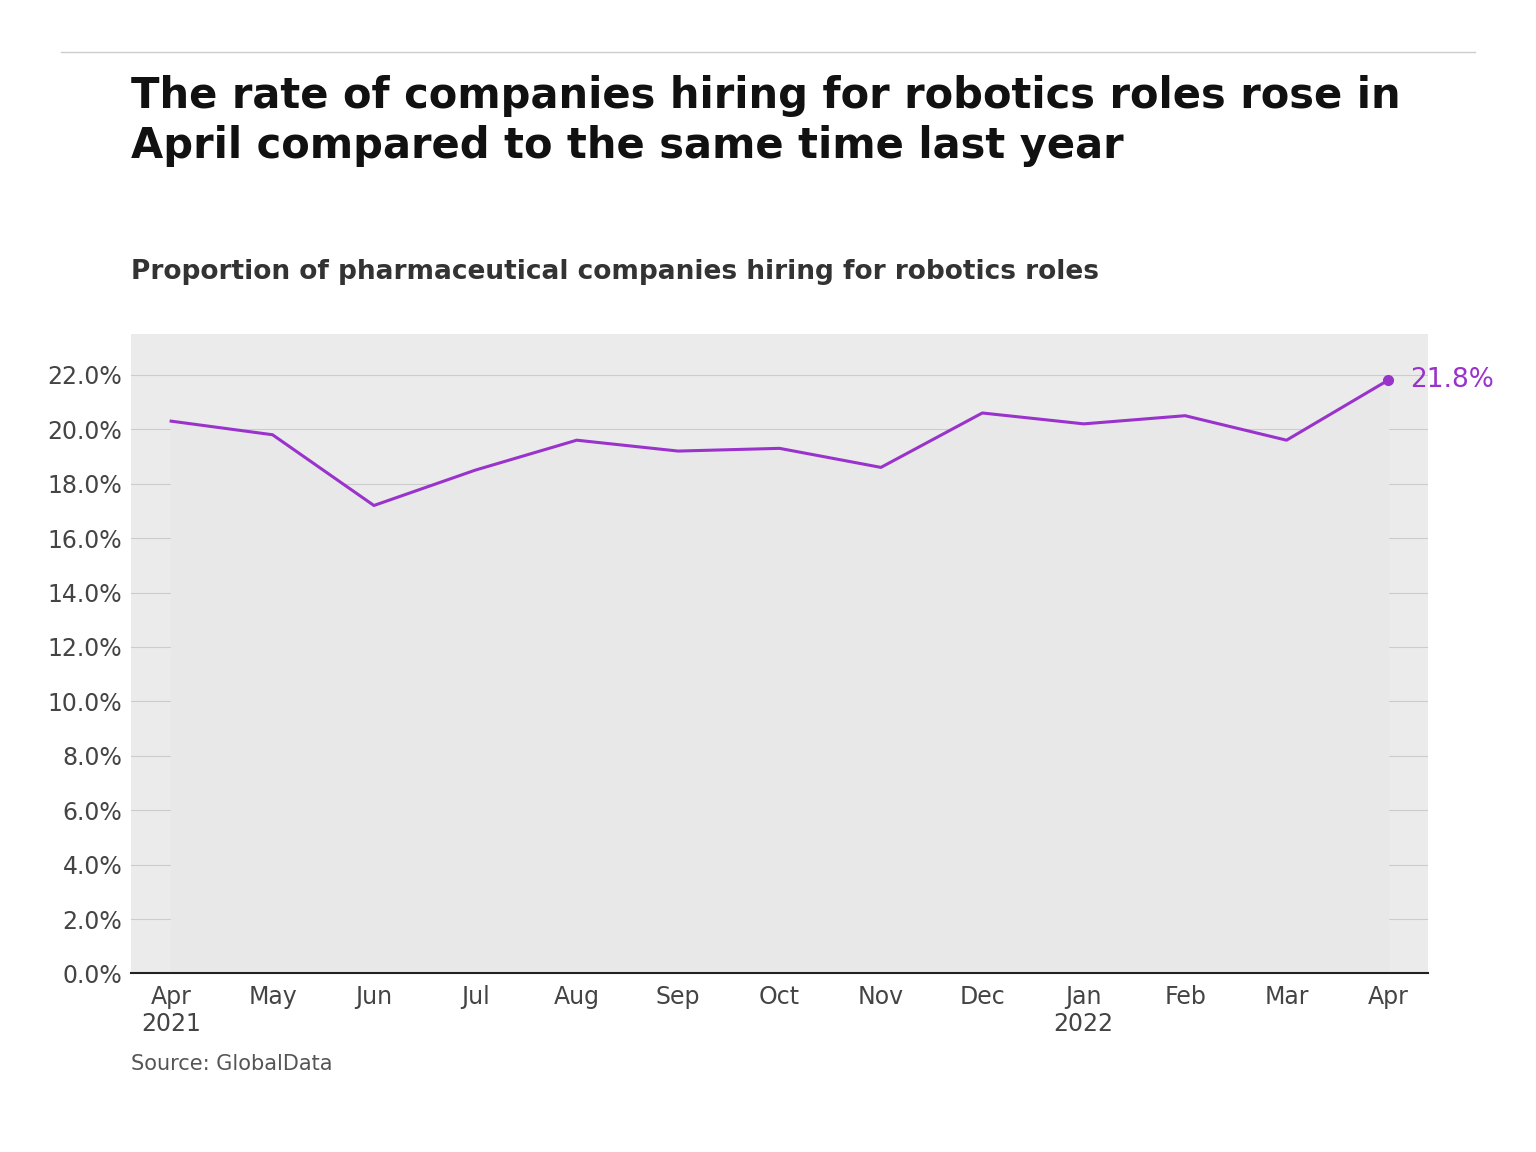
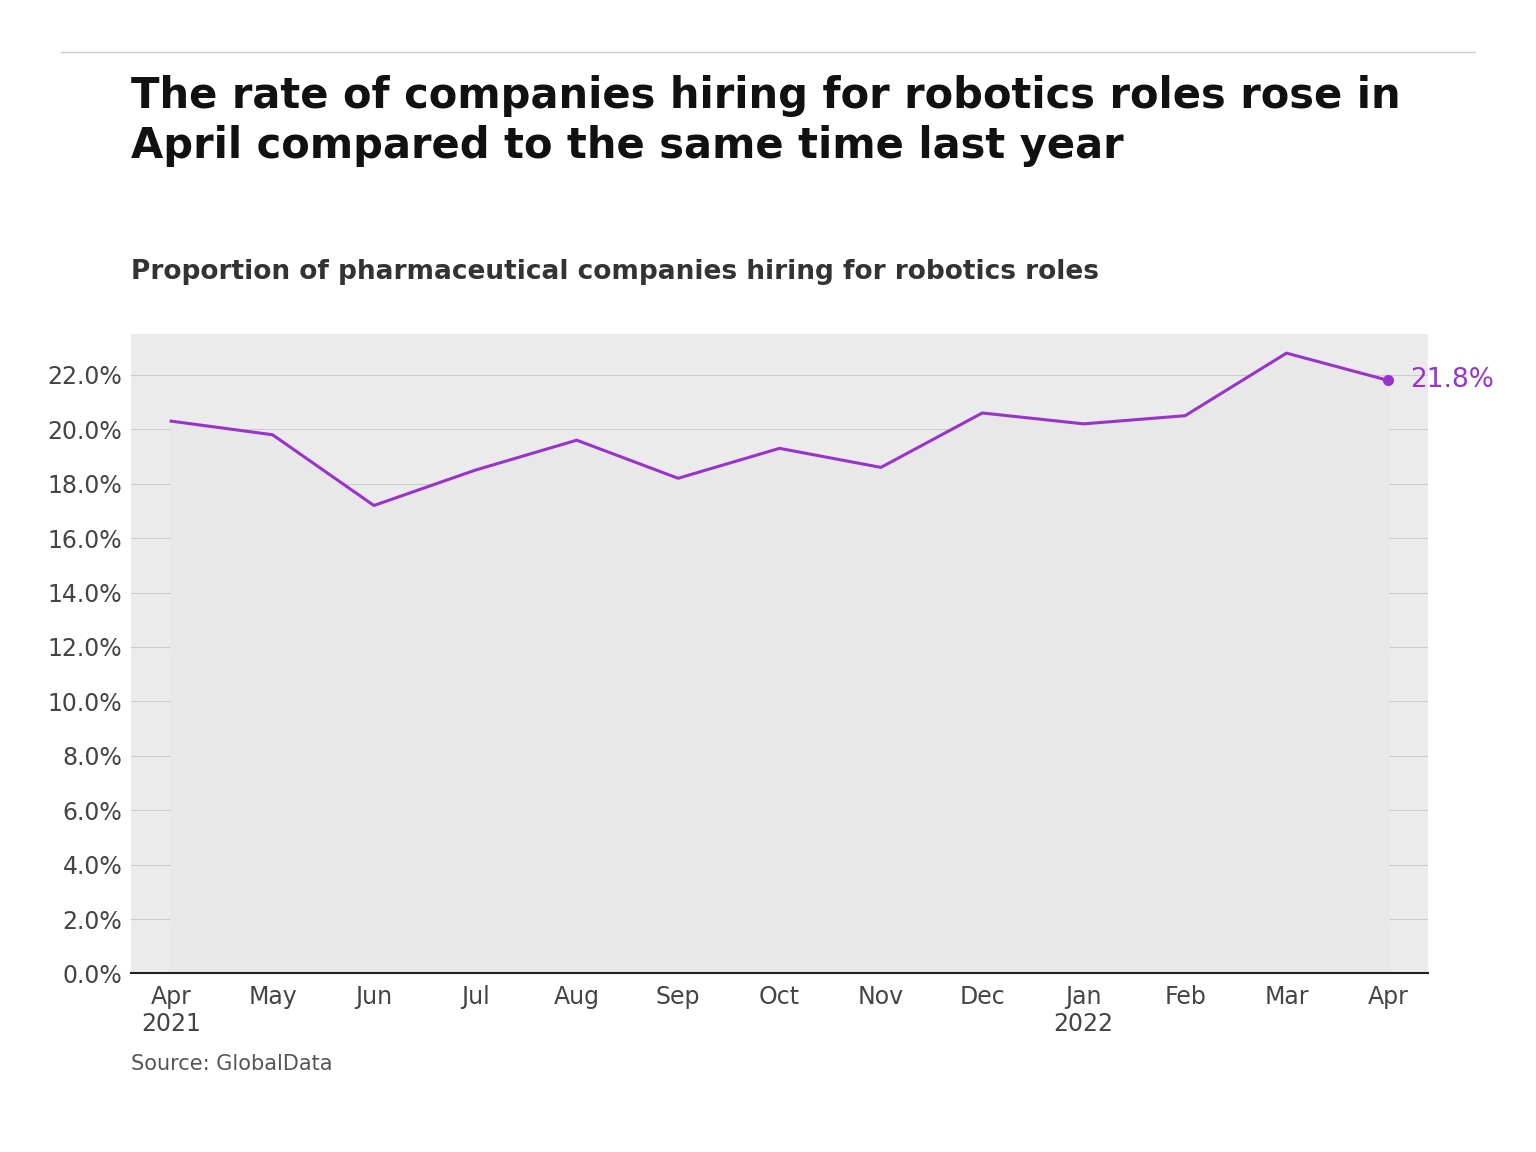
Sep: 19.2% -> 18.2%
Mar: 19.6% -> 22.8%
